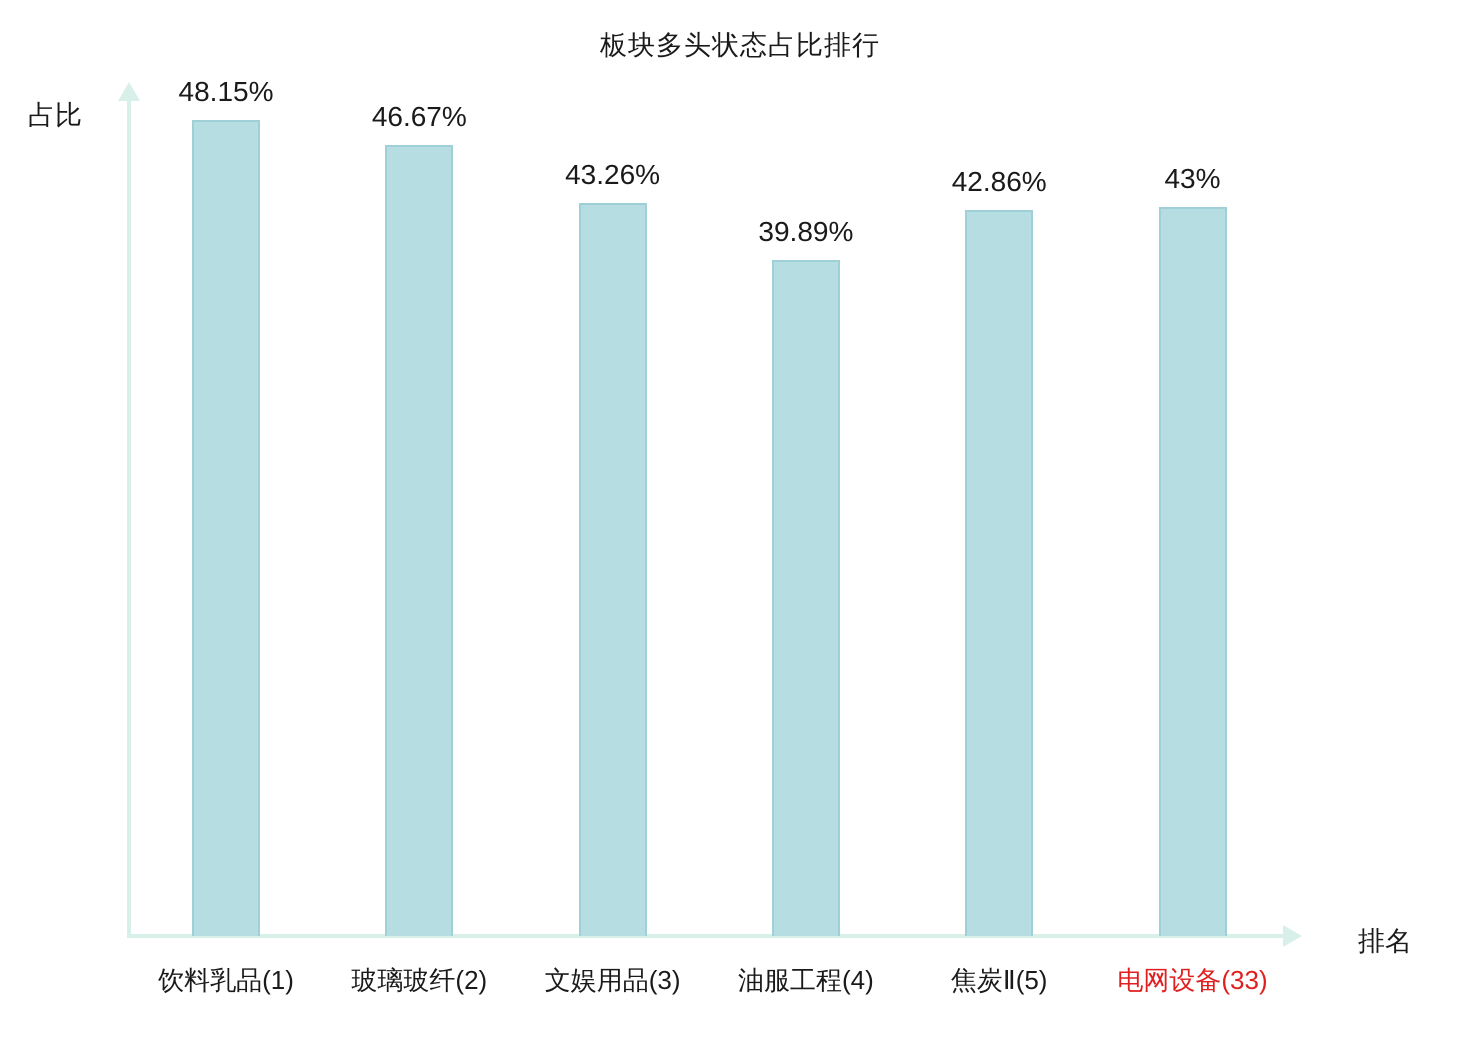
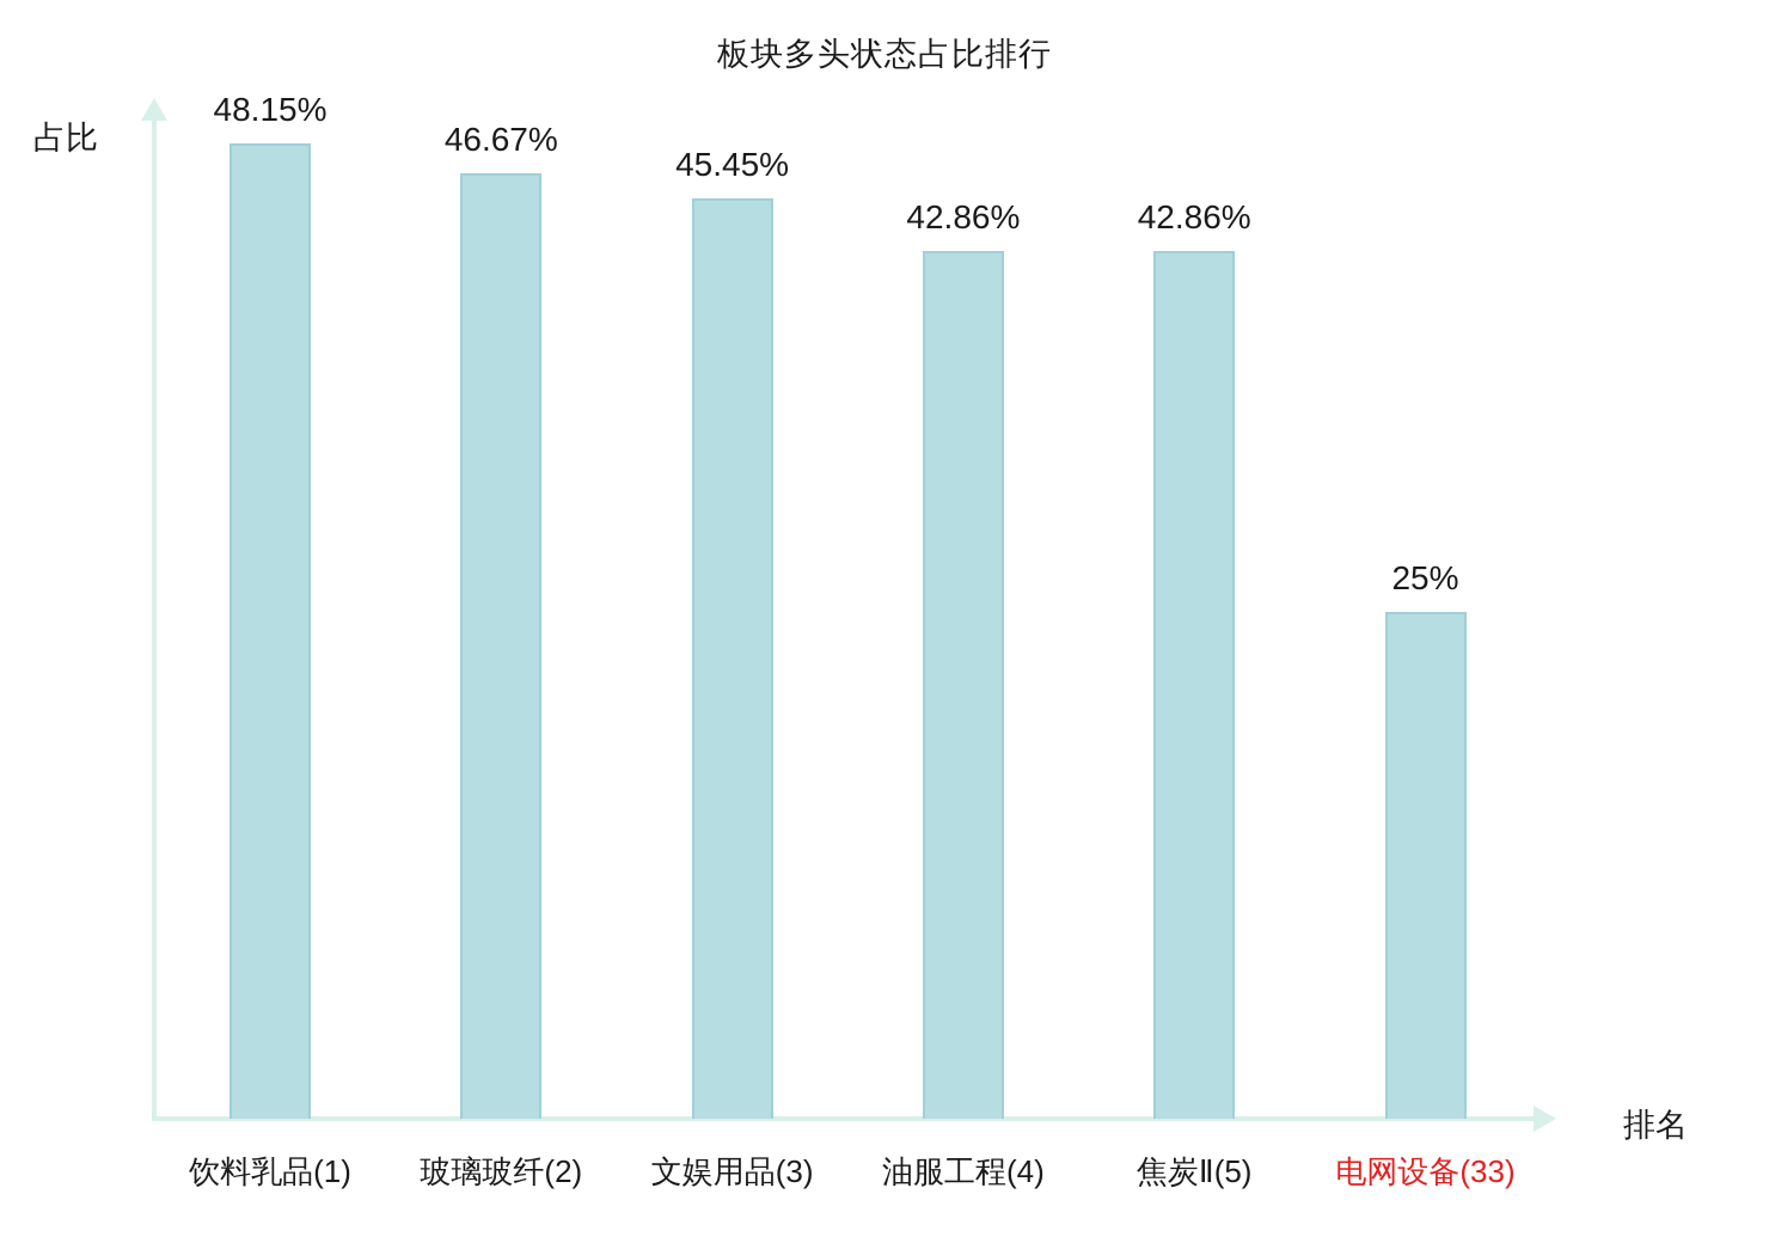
文娱用品(3): 43.26% -> 45.45%
油服工程(4): 39.89% -> 42.86%
电网设备(33): 43% -> 25%
